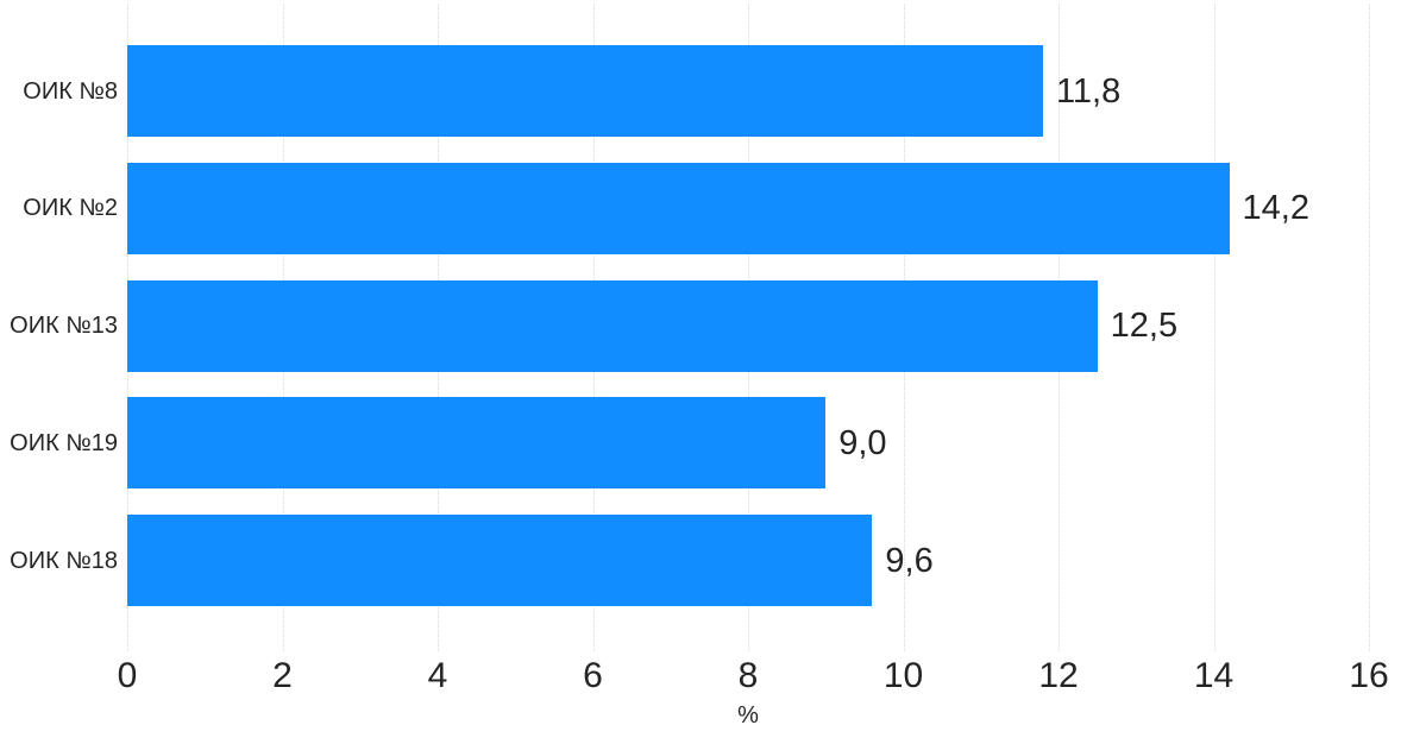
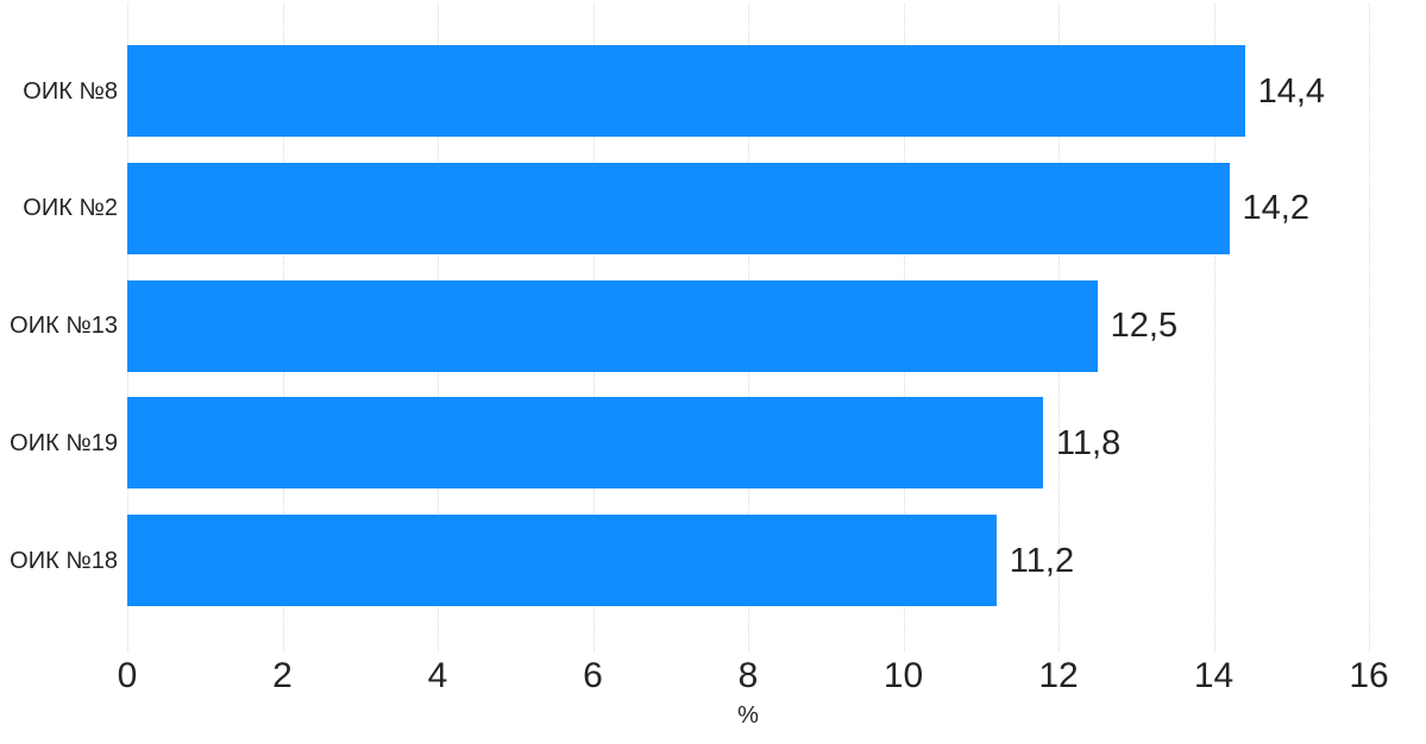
ОИК №8: 11,8 -> 14,4
ОИК №19: 9,0 -> 11,8
ОИК №18: 9,6 -> 11,2
